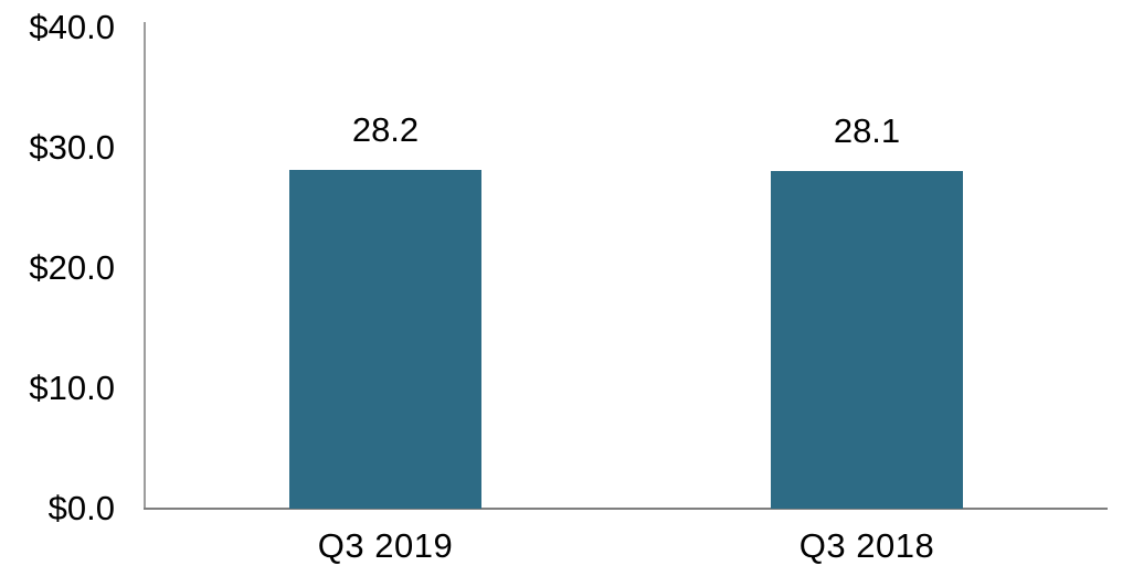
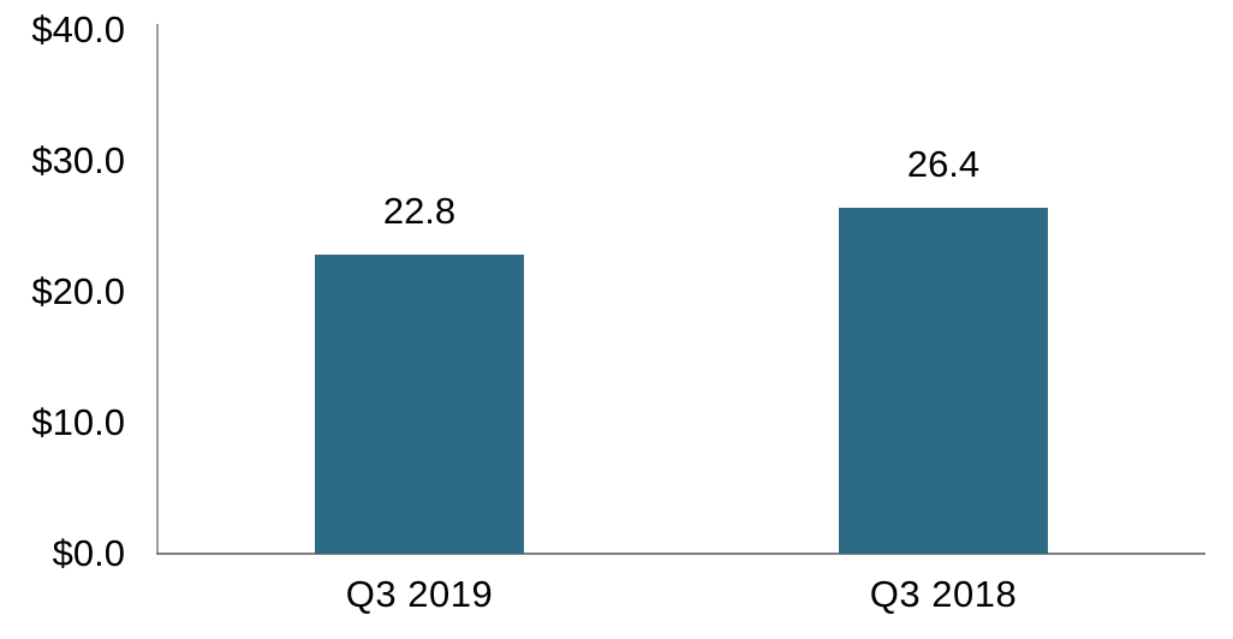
Q3 2019: 28.2 -> 22.8
Q3 2018: 28.1 -> 26.4
